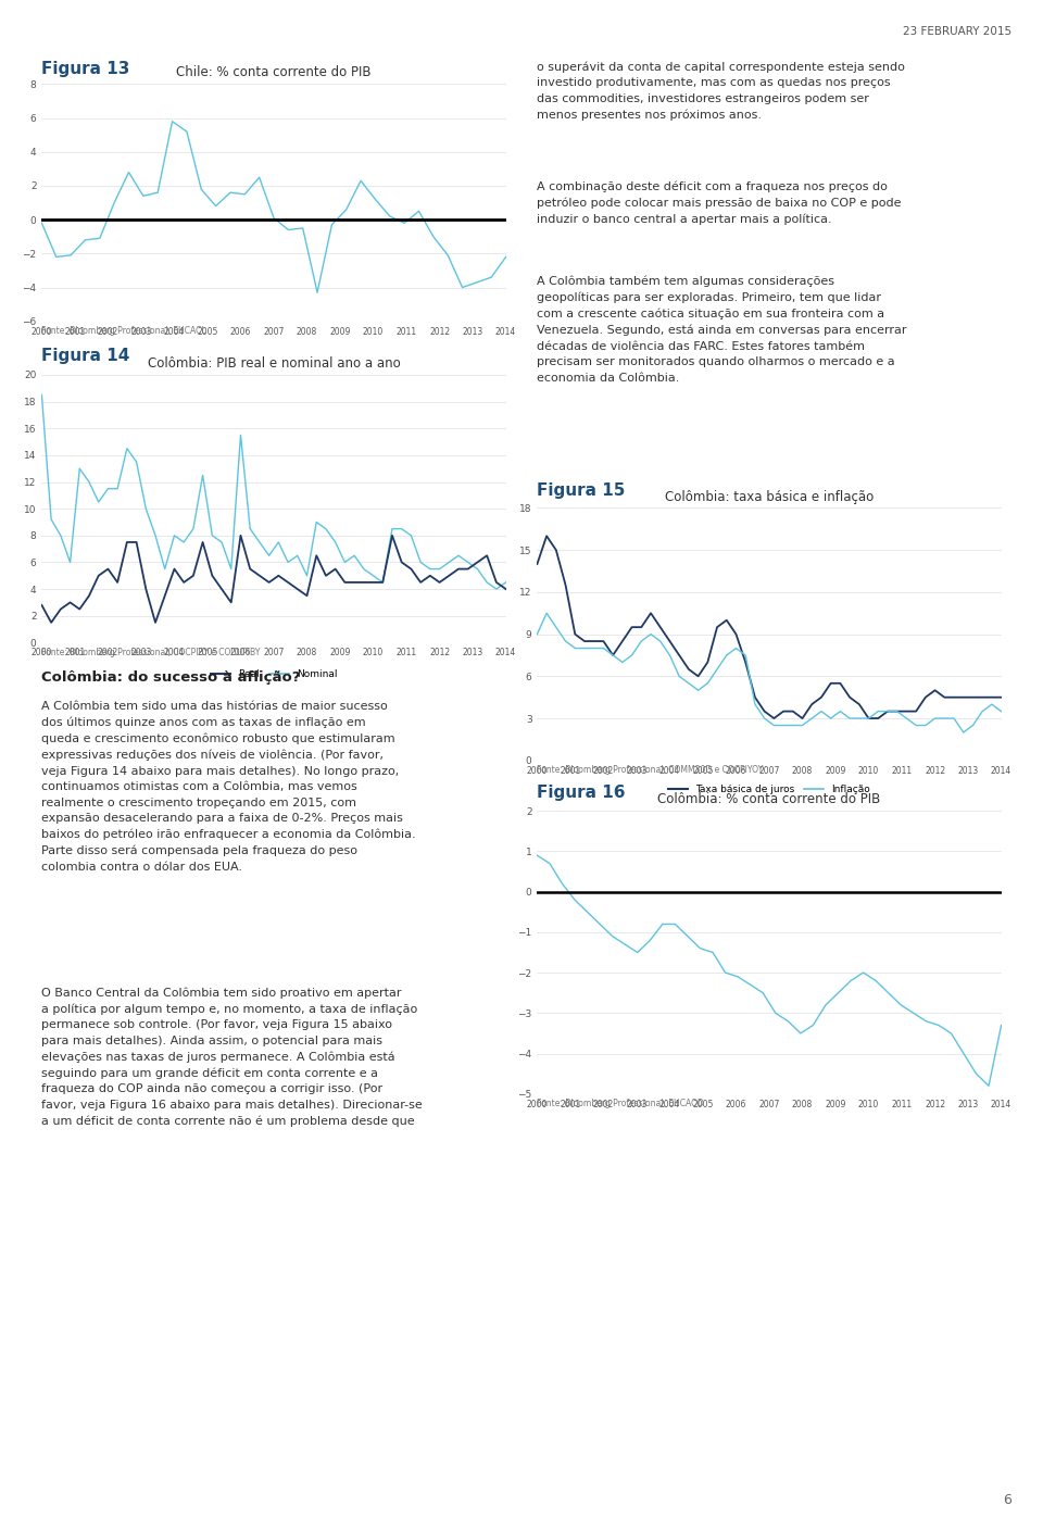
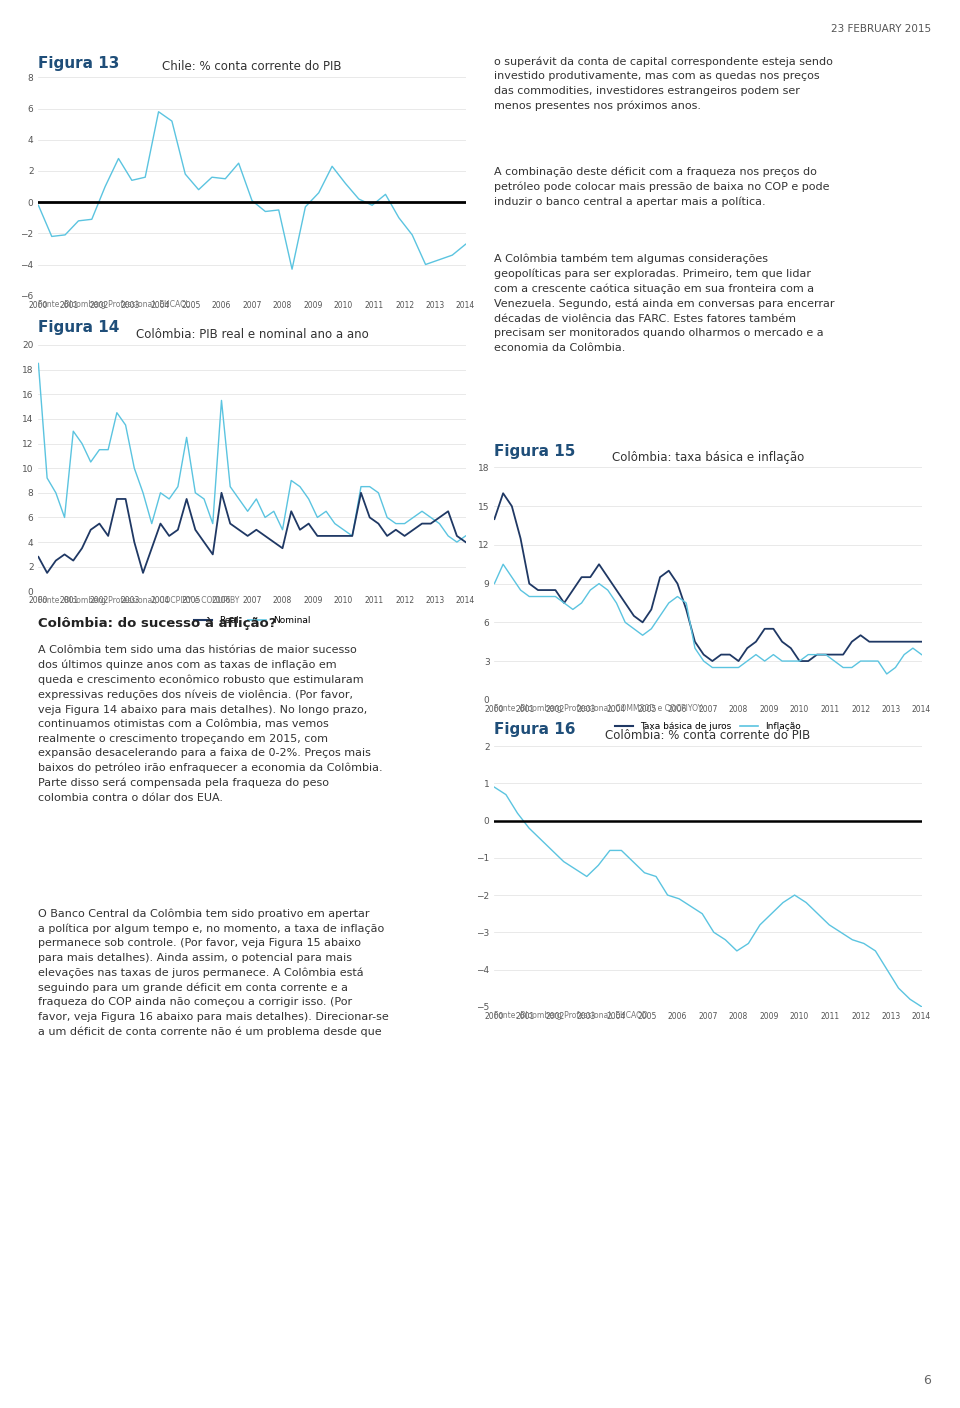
Chile: % conta corrente do PIB/2014: -2.2 -> -2.7
Colômbia: % conta corrente do PIB/2014: -3.3 -> -5.0
